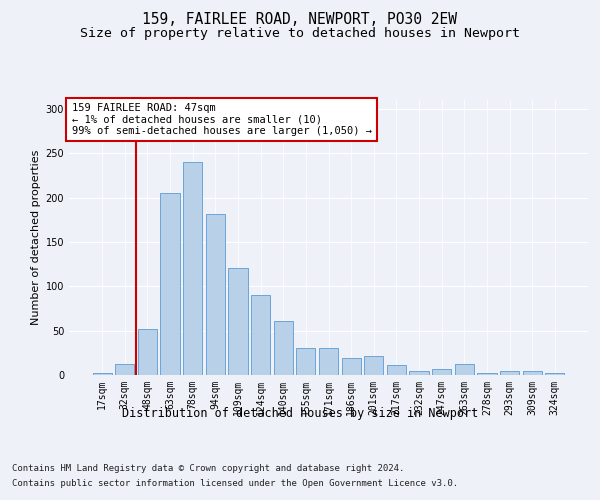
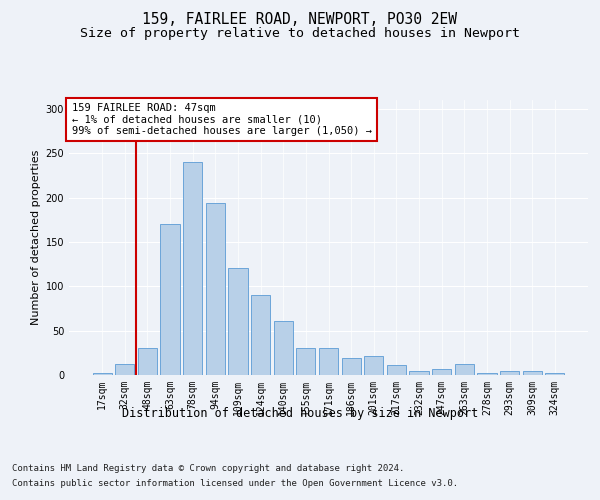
48sqm: 52 -> 30
63sqm: 205 -> 170
94sqm: 182 -> 194
